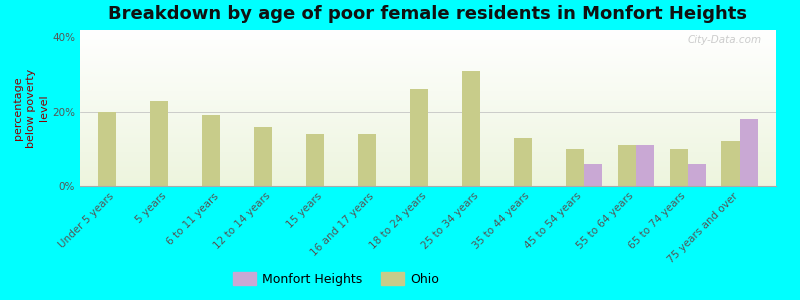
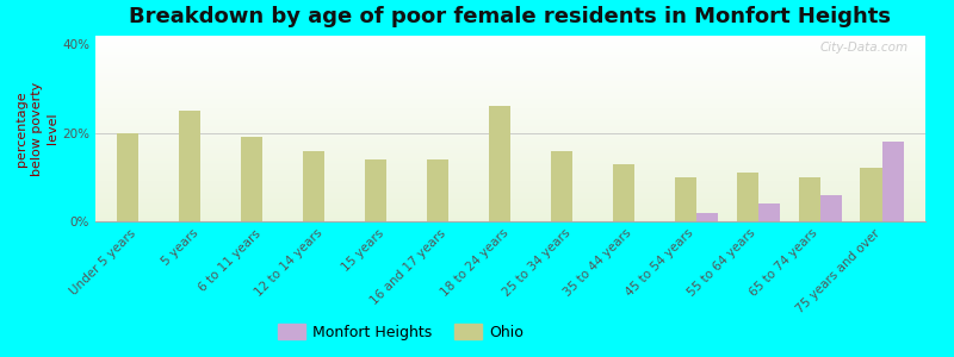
Ohio/5 years: 23% -> 25%
Ohio/25 to 34 years: 31% -> 16%
Monfort Heights/45 to 54 years: 6% -> 2%
Monfort Heights/55 to 64 years: 11% -> 4%
